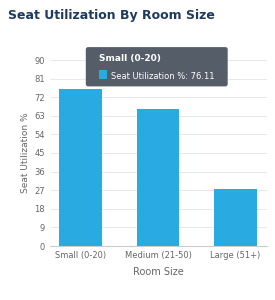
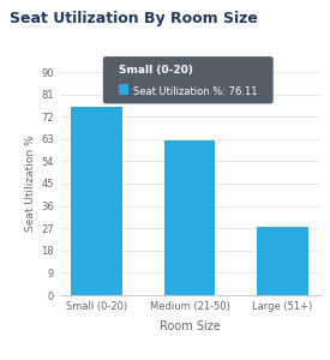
Medium (21-50): 66.5 -> 62.5
